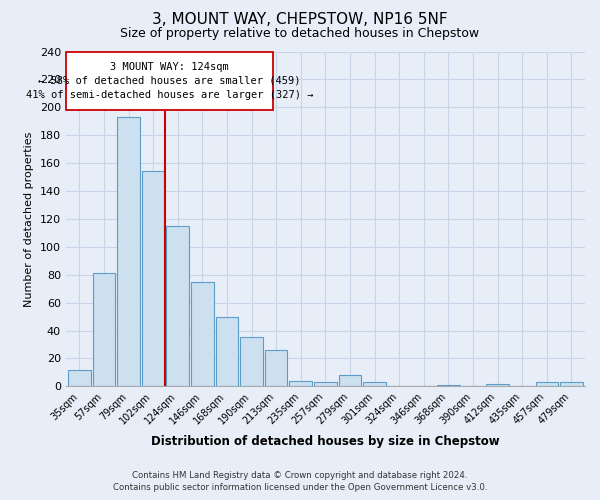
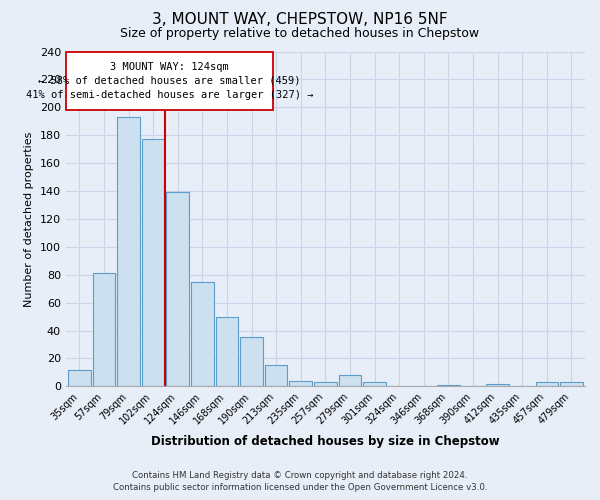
102sqm: 154 -> 177
124sqm: 115 -> 139
213sqm: 26 -> 15
